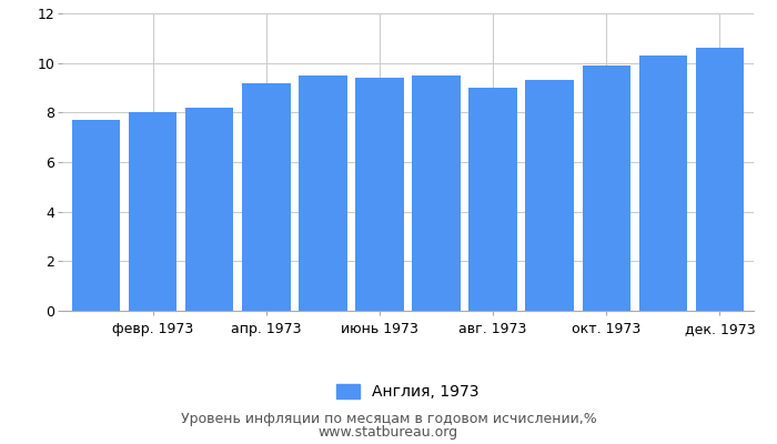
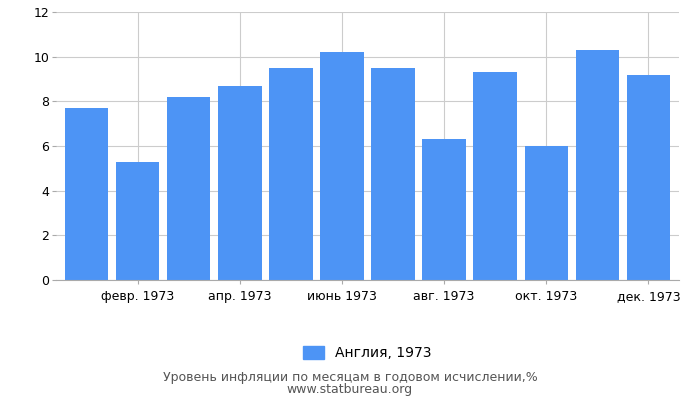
февр. 1973: 8.0 -> 5.3
апр. 1973: 9.2 -> 8.7
июнь 1973: 9.4 -> 10.2
авг. 1973: 9.0 -> 6.3
окт. 1973: 9.9 -> 6.0
дек. 1973: 10.6 -> 9.2
